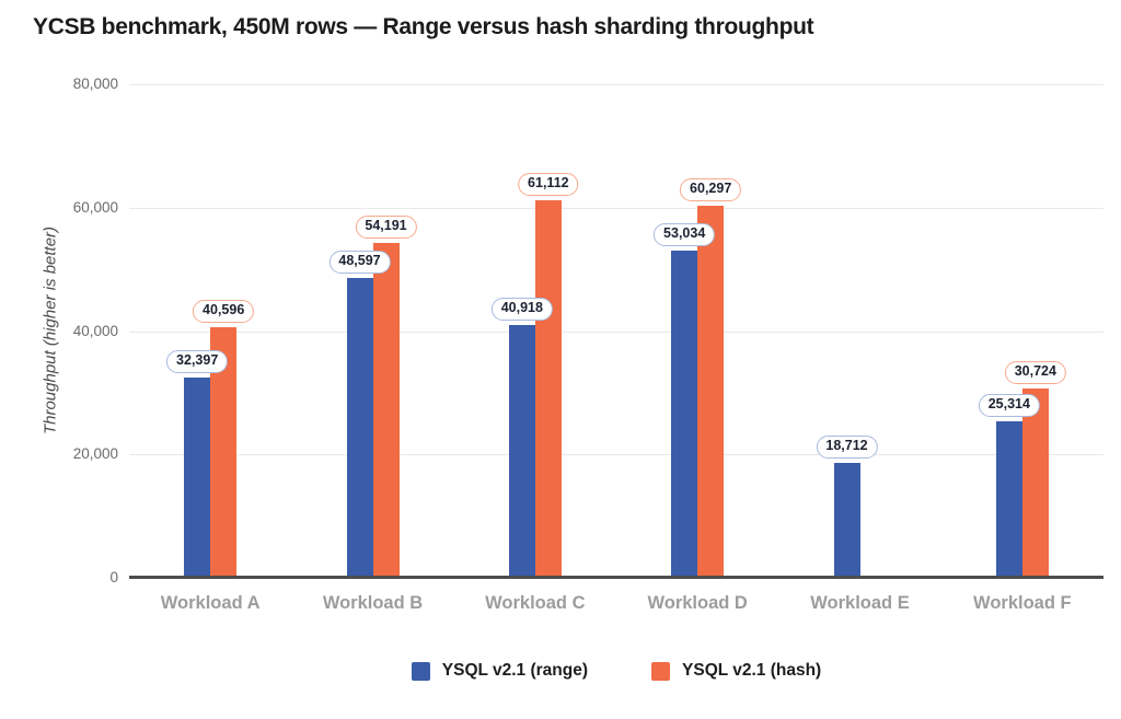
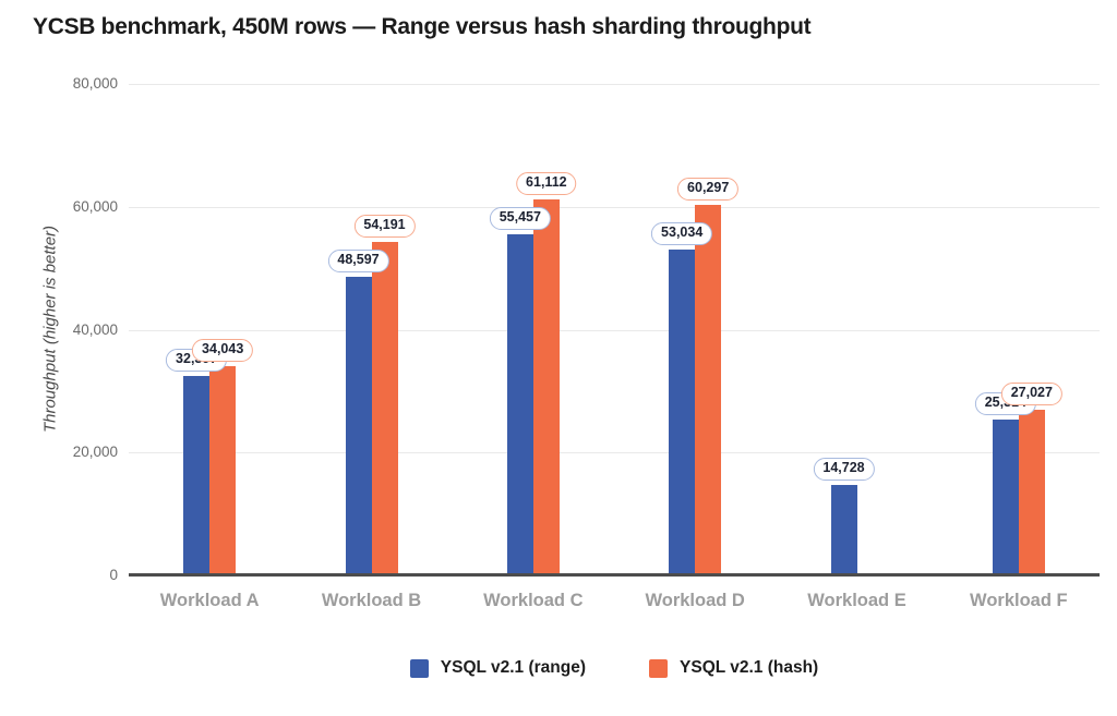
YSQL v2.1 (hash)/Workload A: 40,596 -> 34,043
YSQL v2.1 (range)/Workload C: 40,918 -> 55,457
YSQL v2.1 (range)/Workload E: 18,712 -> 14,728
YSQL v2.1 (hash)/Workload F: 30,724 -> 27,027
